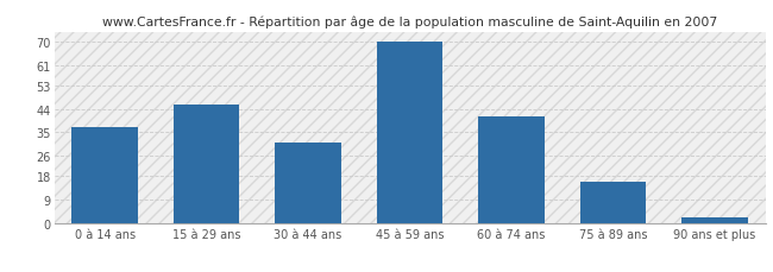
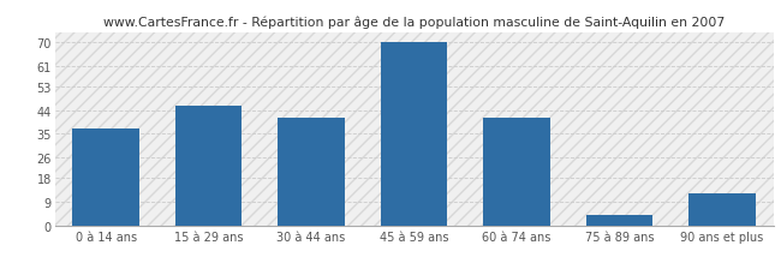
30 à 44 ans: 31 -> 41
75 à 89 ans: 16 -> 4
90 ans et plus: 2 -> 12
